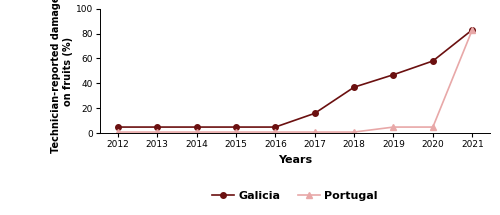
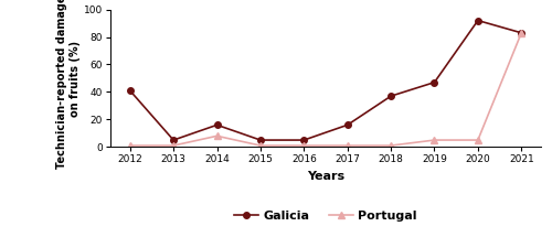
Galicia/2012: 5 -> 41
Galicia/2014: 5 -> 16
Portugal/2014: 1 -> 8
Galicia/2020: 58 -> 92
